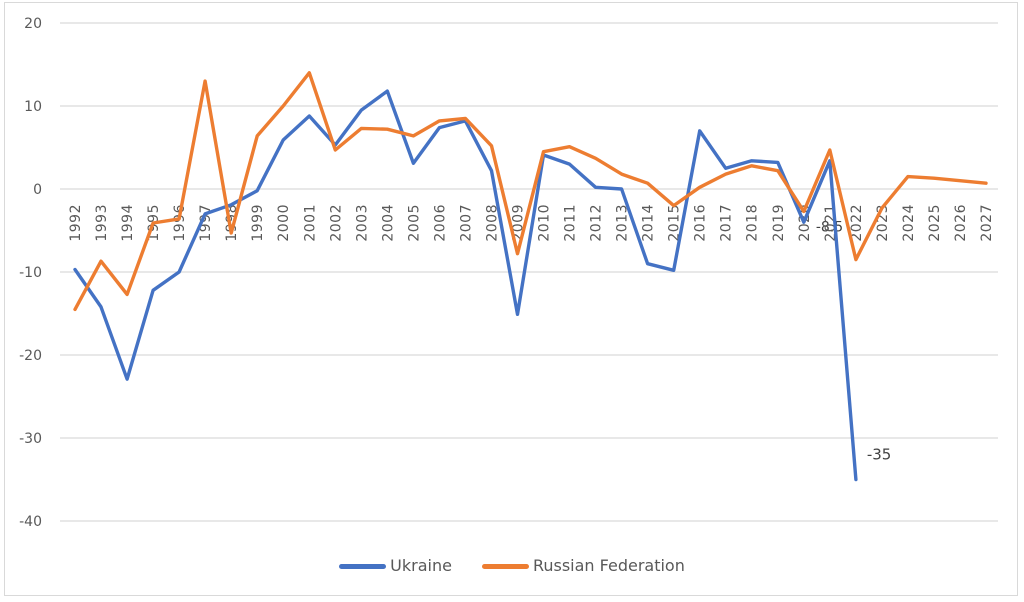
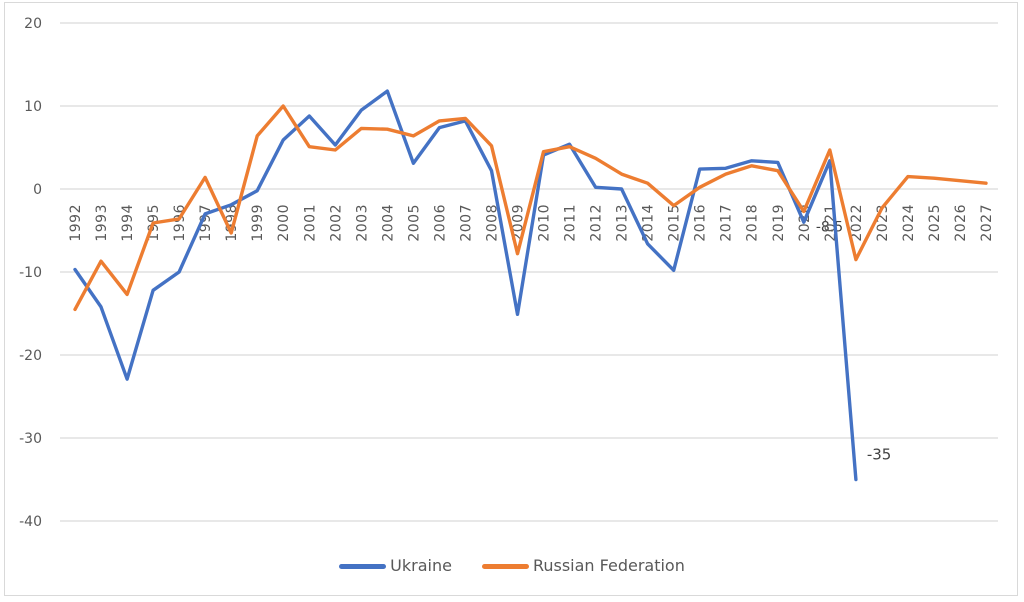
Russian Federation/1997: 13 -> 1
Russian Federation/2001: 14 -> 5
Ukraine/2011: 3 -> 5
Ukraine/2014: -9 -> -7
Ukraine/2016: 7 -> 2
